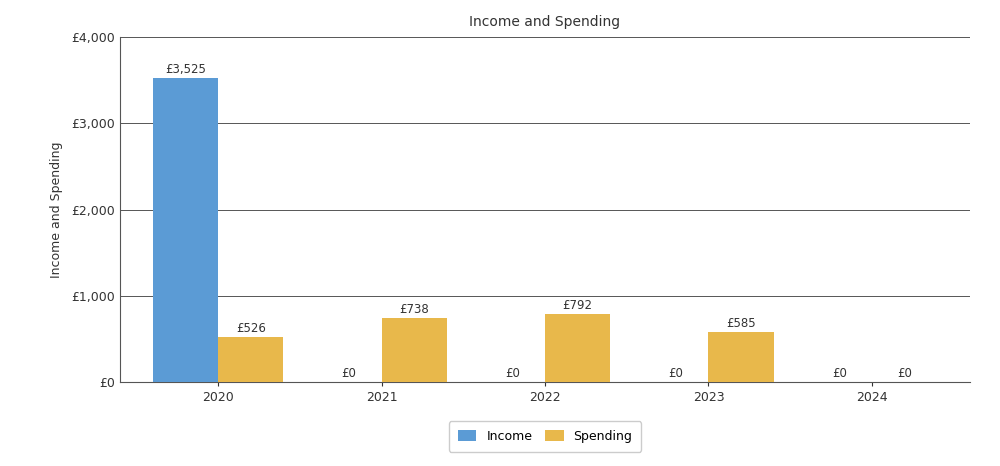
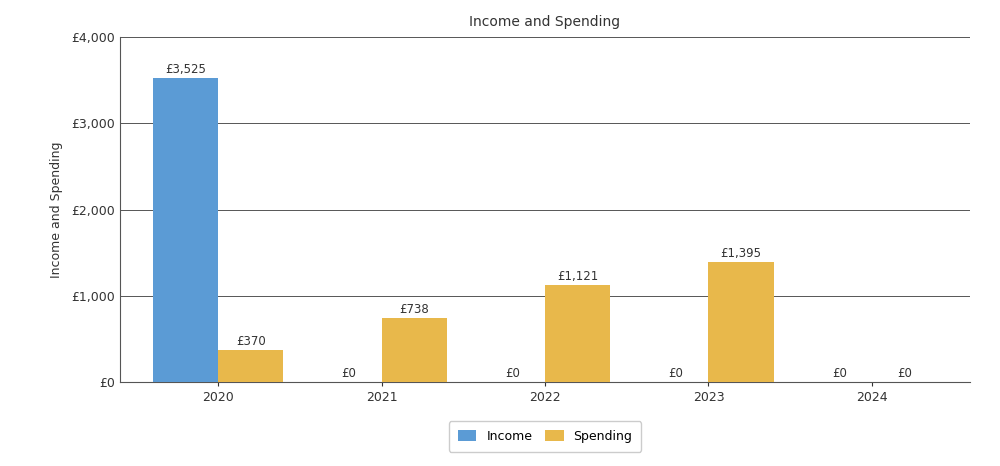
Spending/2020: £526 -> £370
Spending/2022: £792 -> £1,121
Spending/2023: £585 -> £1,395
